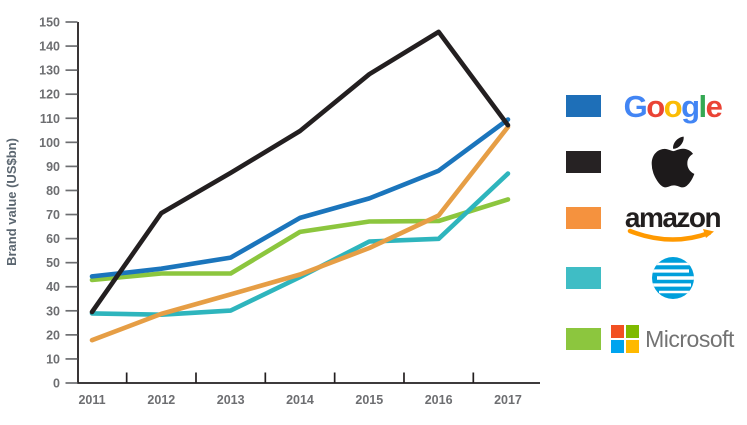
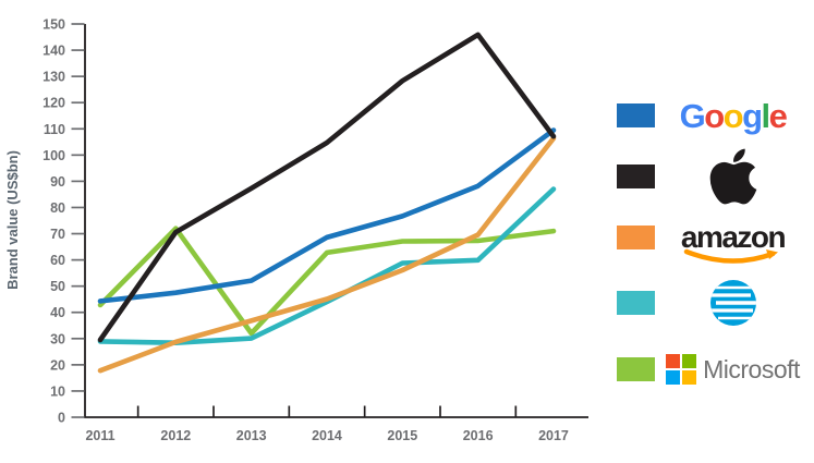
Microsoft/2012: 46 -> 72
Microsoft/2013: 46 -> 32
Microsoft/2017: 76 -> 71
